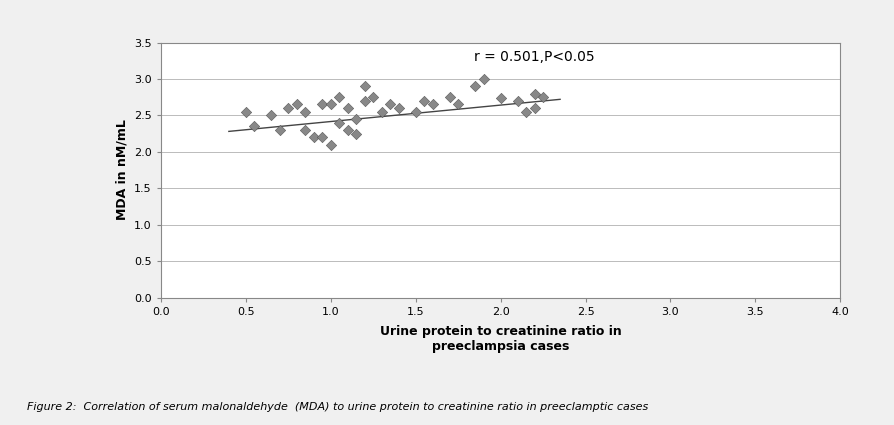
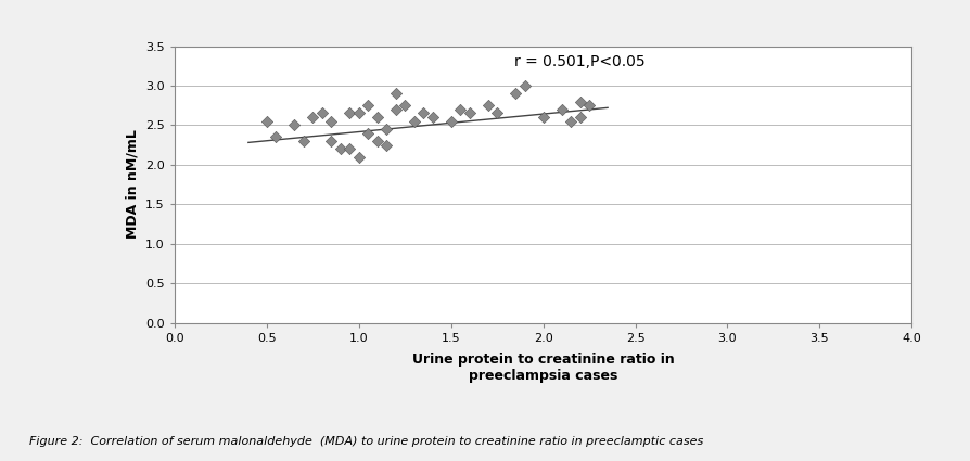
2.0: 2.74 -> 2.60
